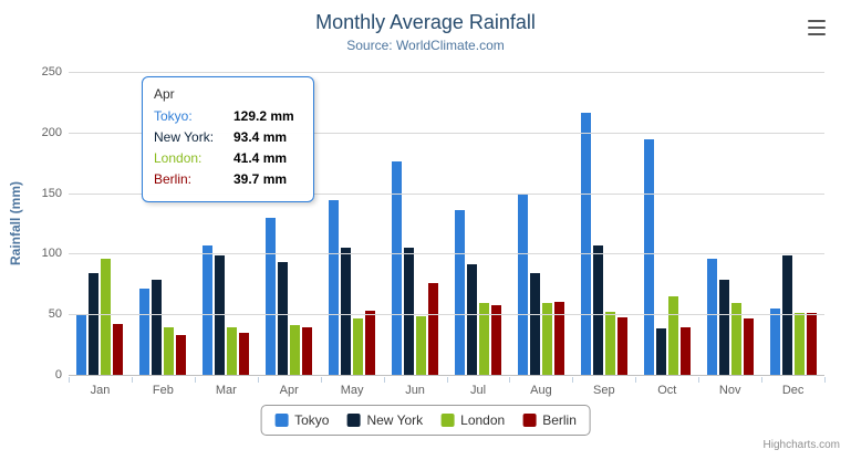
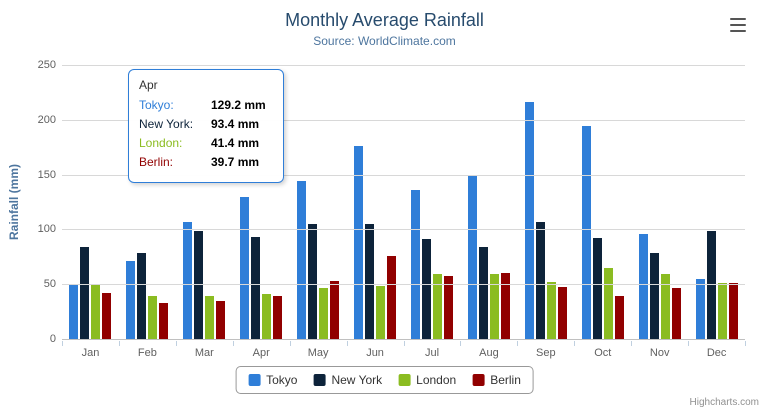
London/Jan: 96 -> 49
New York/Oct: 38 -> 92
